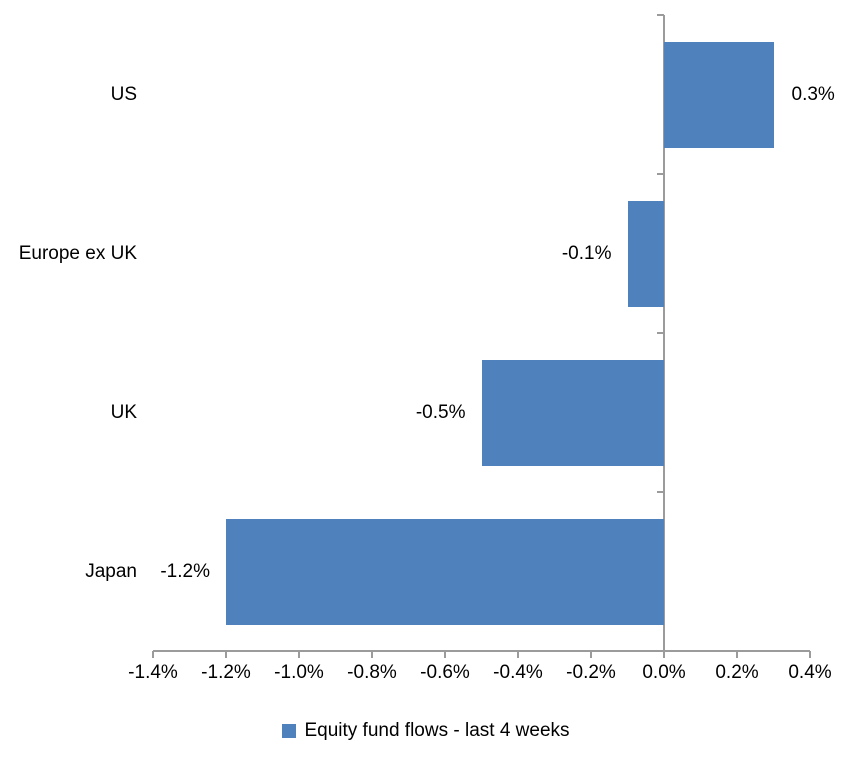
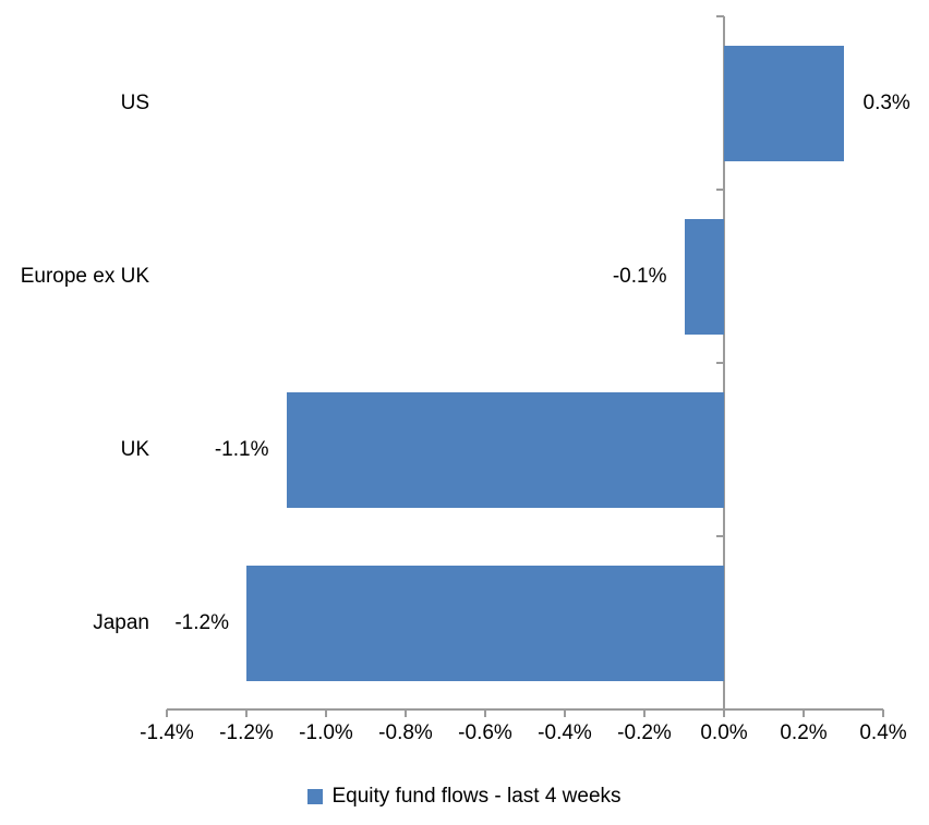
UK: -0.5% -> -1.1%
